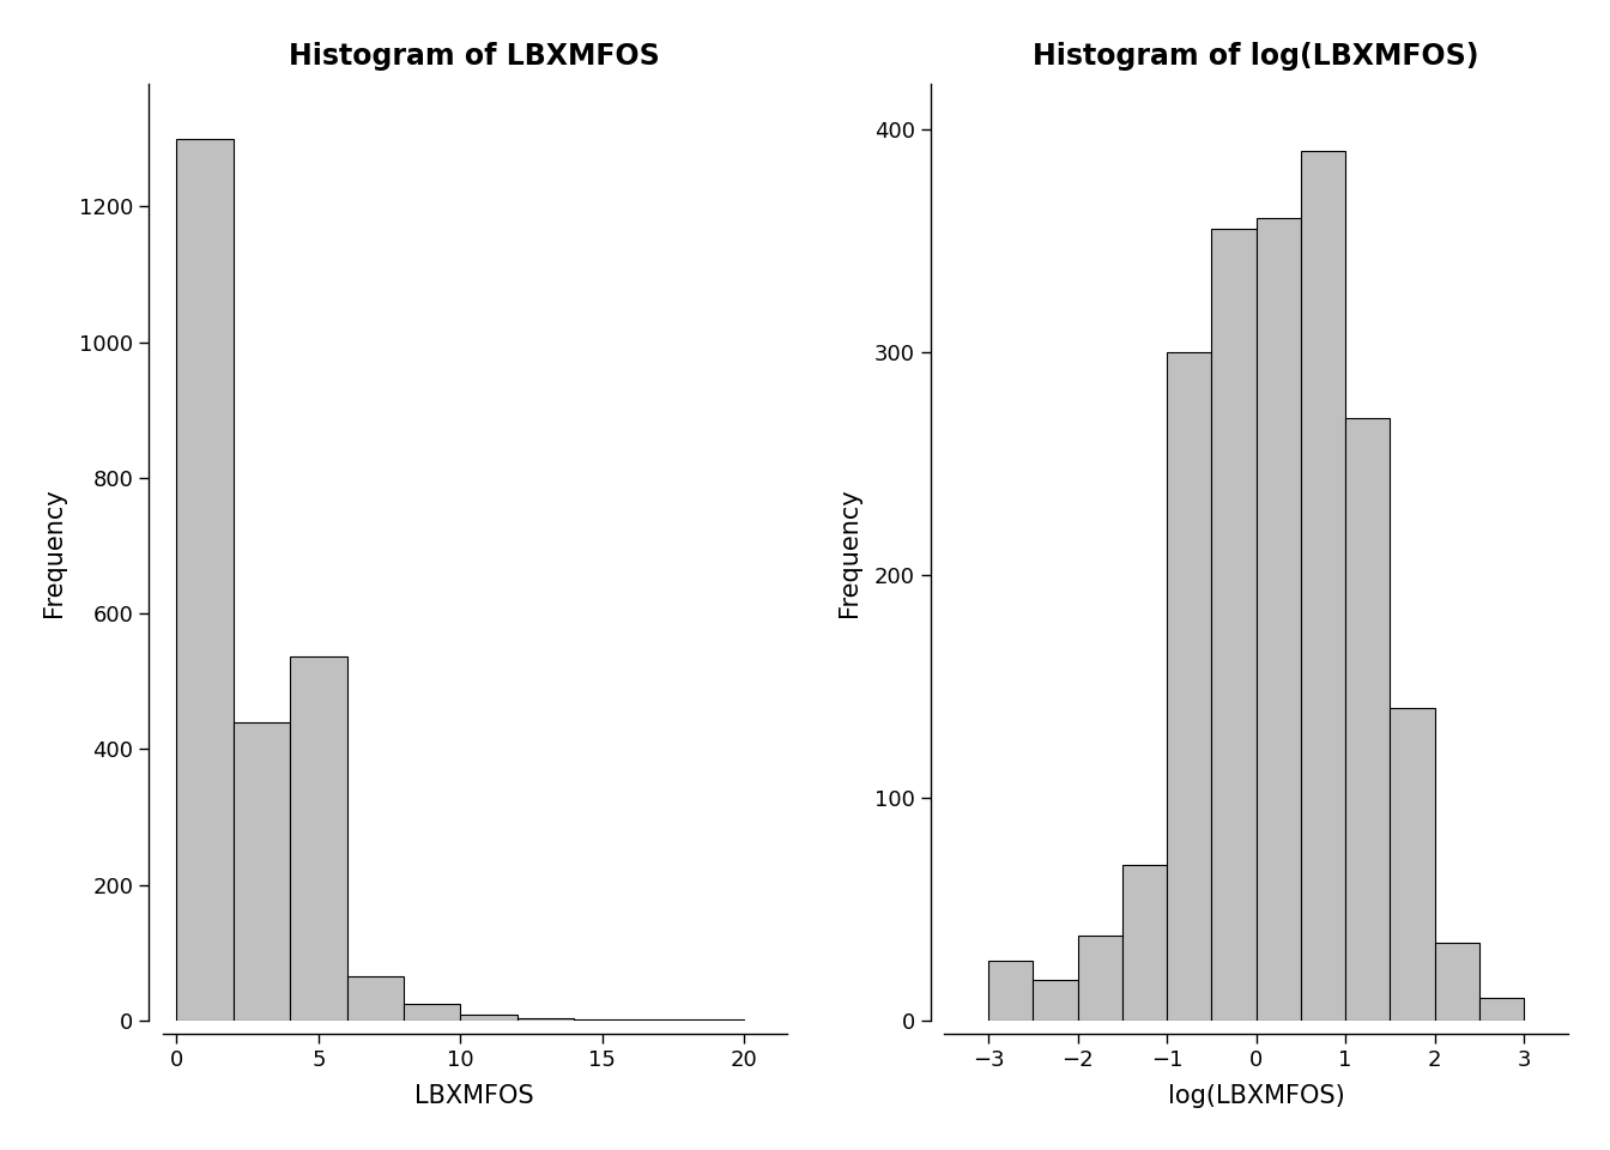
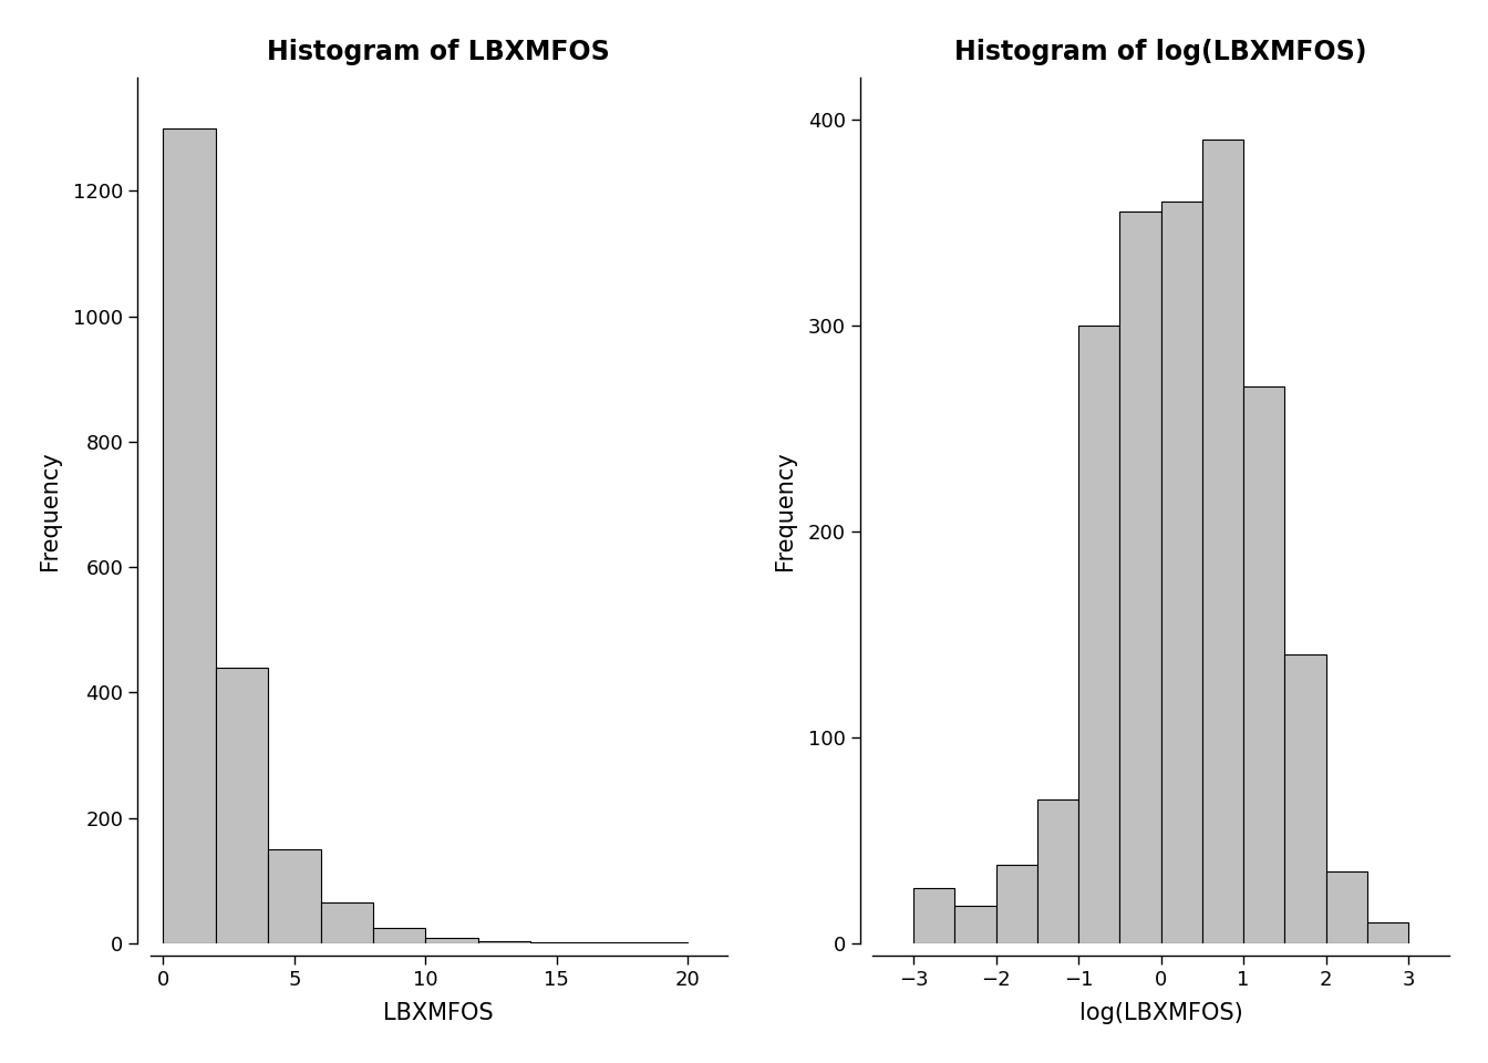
Histogram of LBXMFOS/5: 536 -> 150
